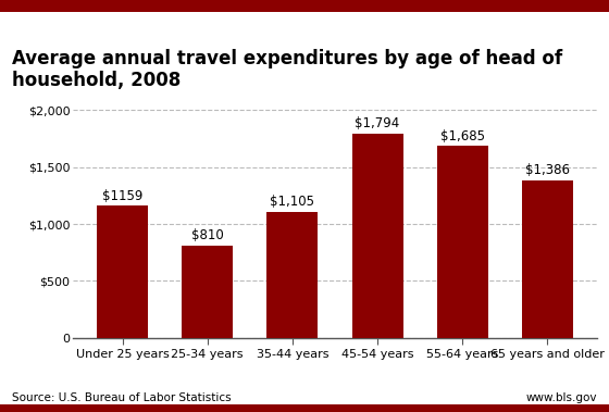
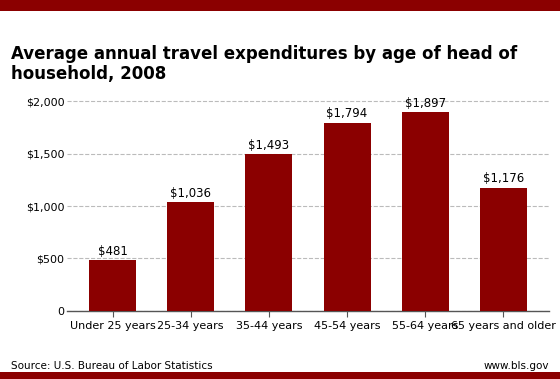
Under 25 years: $1159 -> $481
25-34 years: $810 -> $1,036
35-44 years: $1,105 -> $1,493
55-64 years: $1,685 -> $1,897
65 years and older: $1,386 -> $1,176
